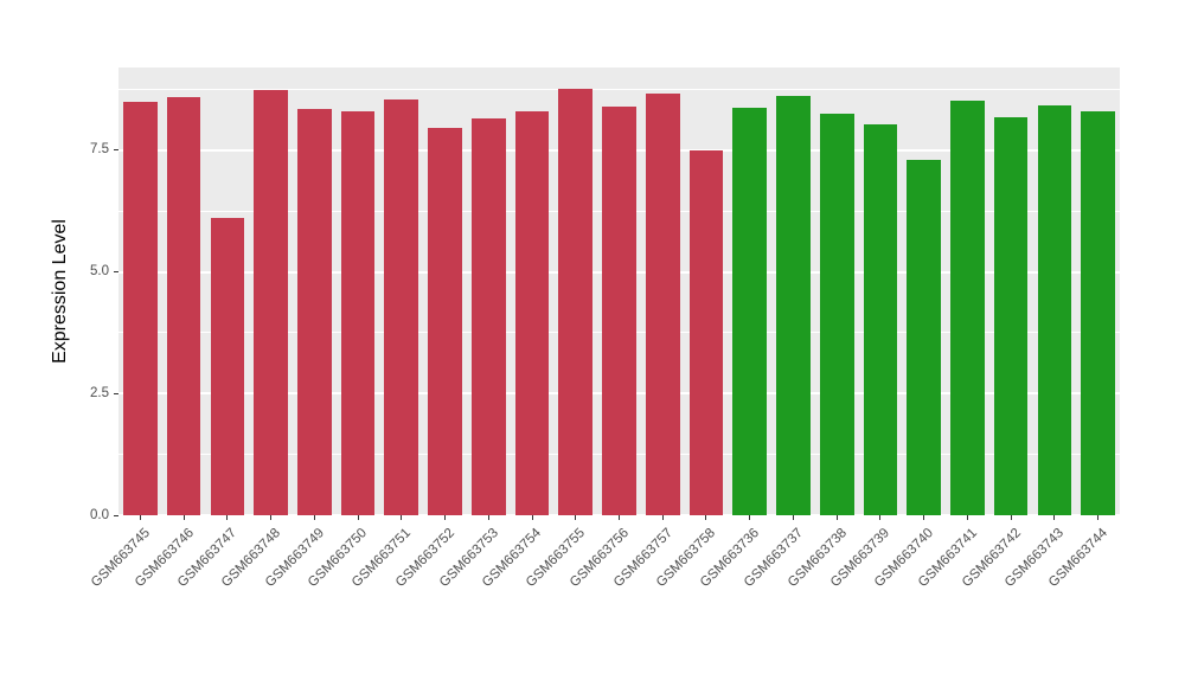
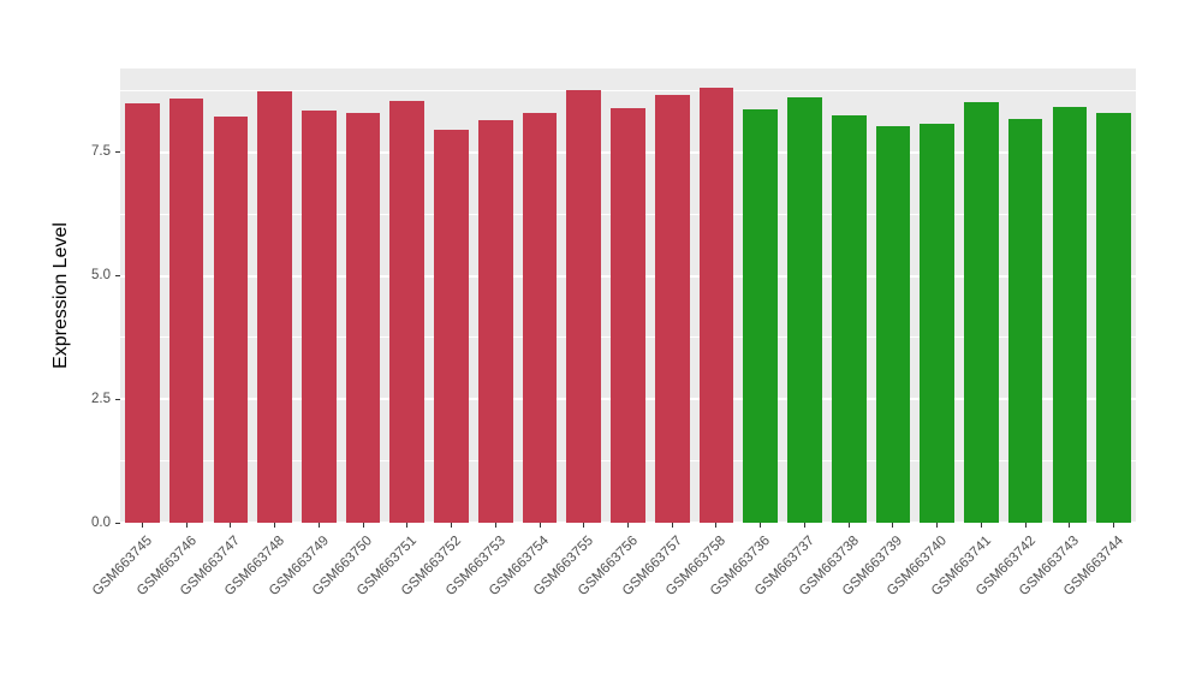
GSM663747: 6.1 -> 8.2
GSM663758: 7.5 -> 8.8
GSM663740: 7.3 -> 8.1
